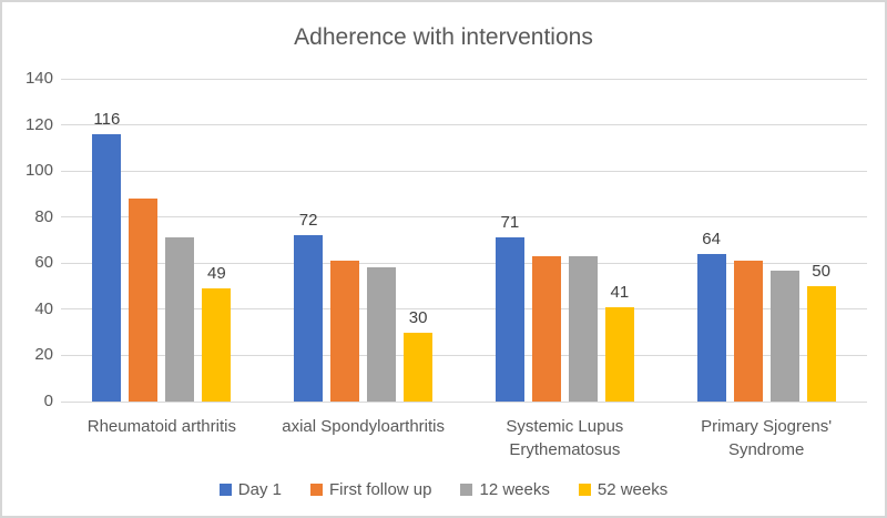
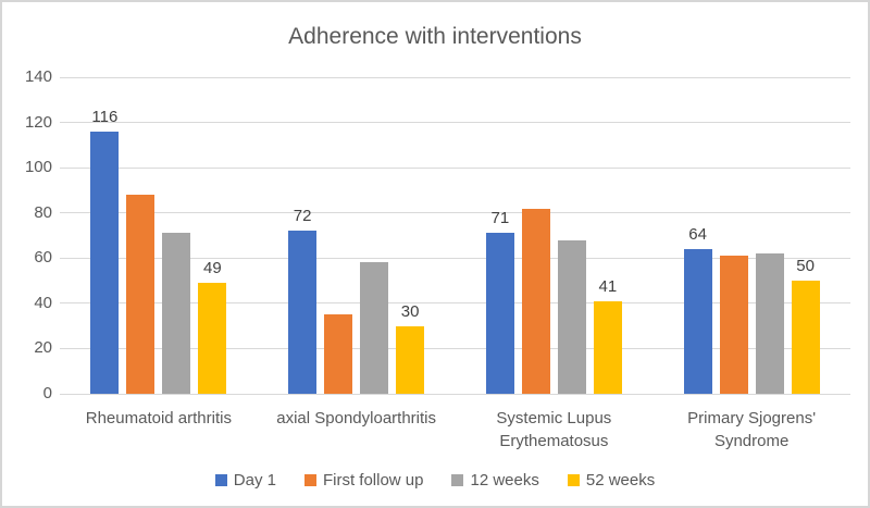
First follow up/axial Spondyloarthritis: 61 -> 35
First follow up/Systemic Lupus Erythematosus: 63 -> 82
12 weeks/Systemic Lupus Erythematosus: 63 -> 68
12 weeks/Primary Sjogrens' Syndrome: 57 -> 62
